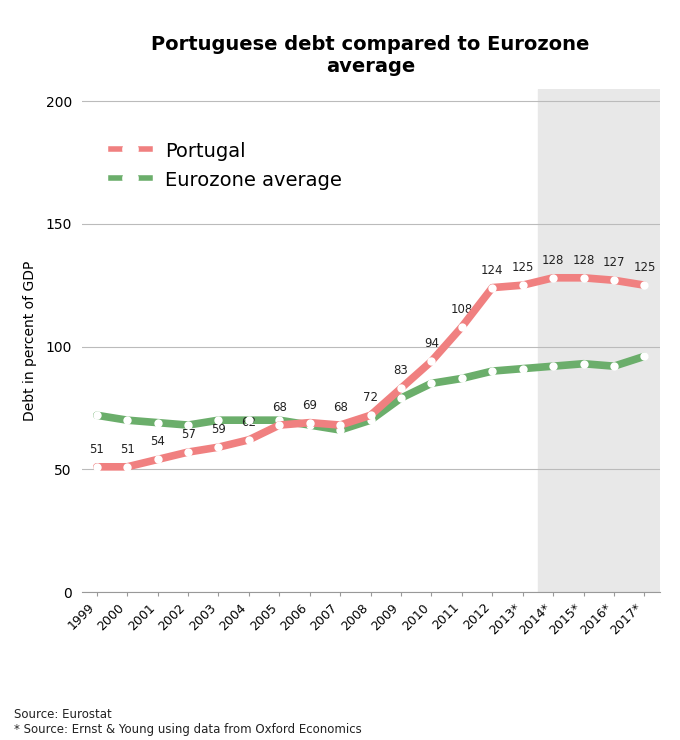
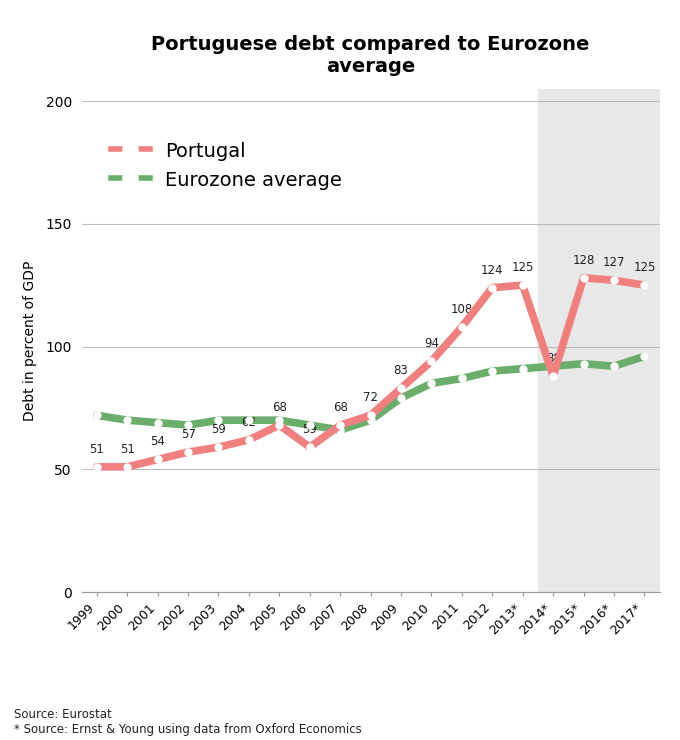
Portugal/2006: 69 -> 59
Portugal/2014*: 128 -> 88
